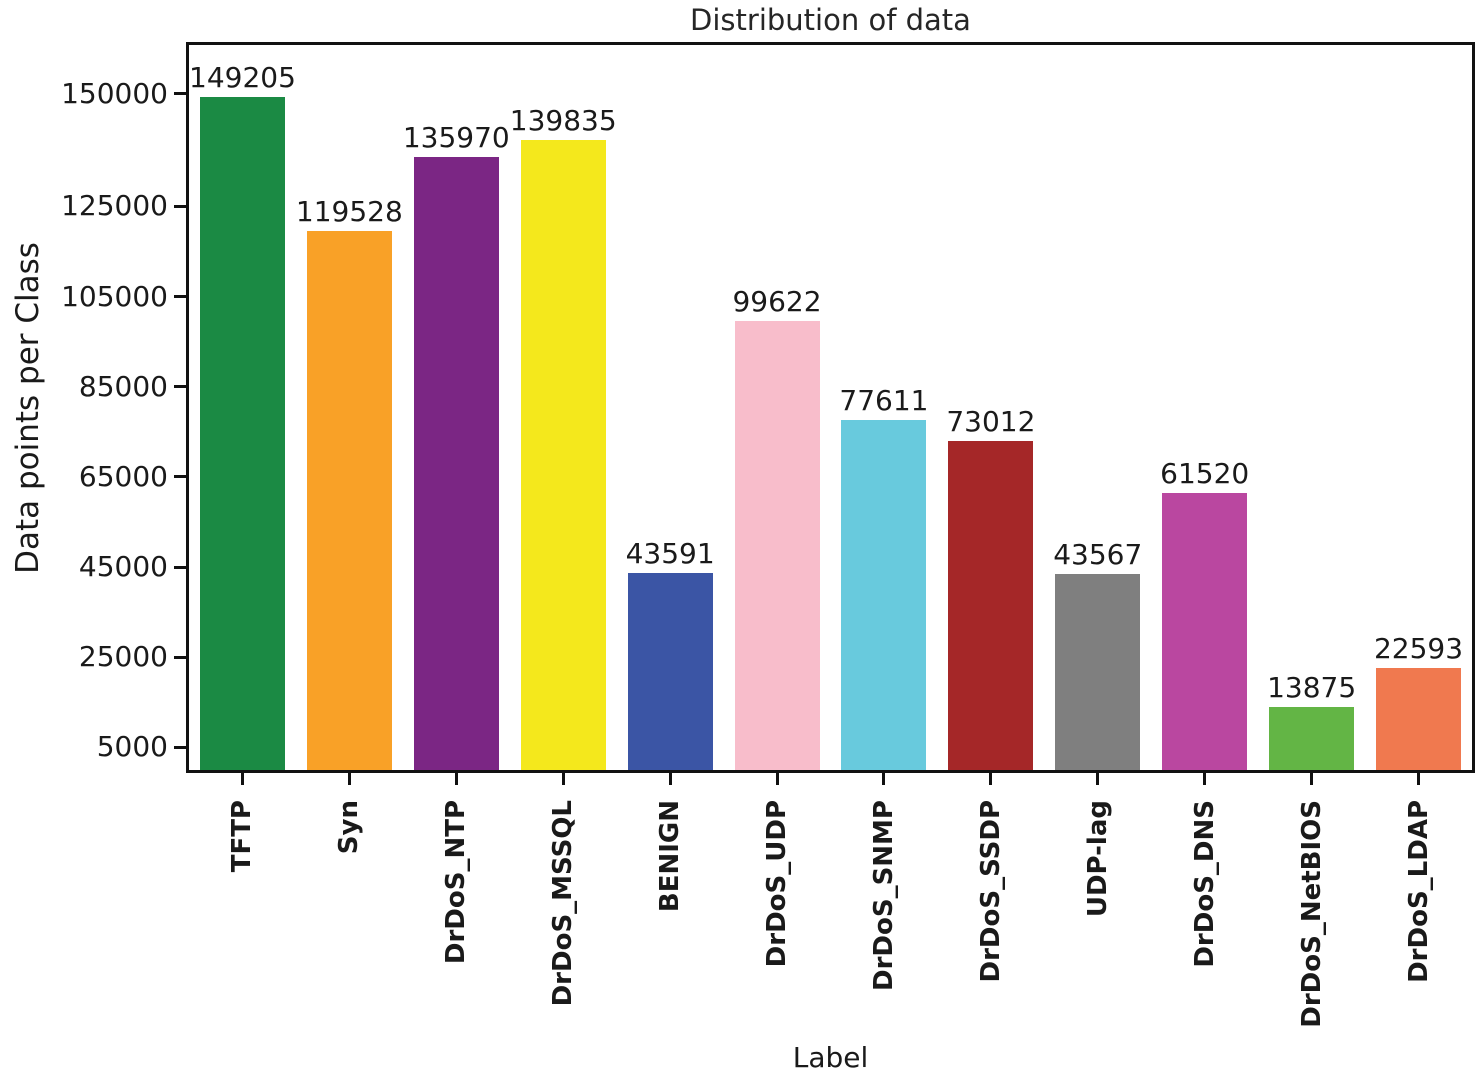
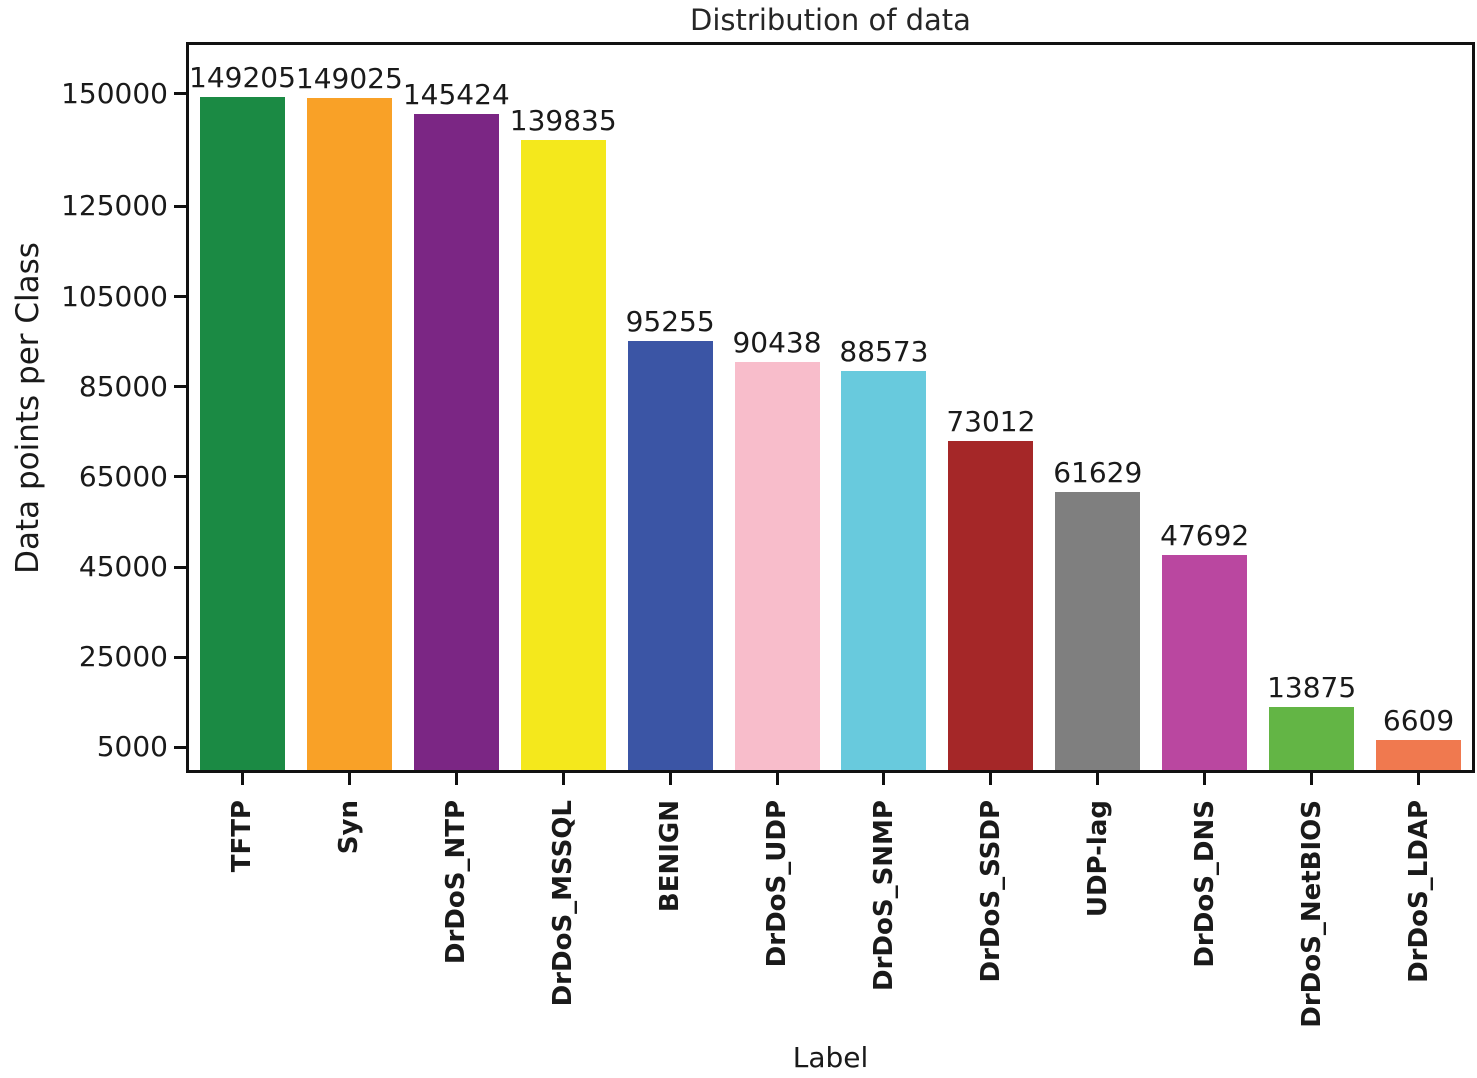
Syn: 119528 -> 149025
DrDoS_NTP: 135970 -> 145424
BENIGN: 43591 -> 95255
DrDoS_UDP: 99622 -> 90438
DrDoS_SNMP: 77611 -> 88573
UDP-lag: 43567 -> 61629
DrDoS_DNS: 61520 -> 47692
DrDoS_LDAP: 22593 -> 6609
